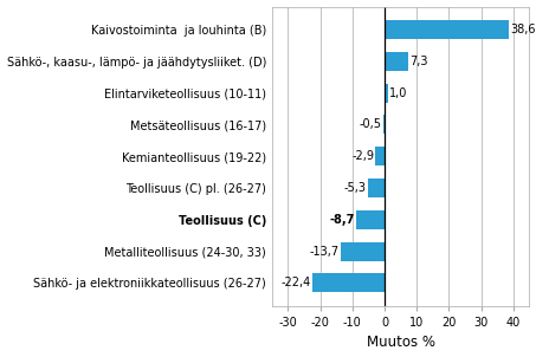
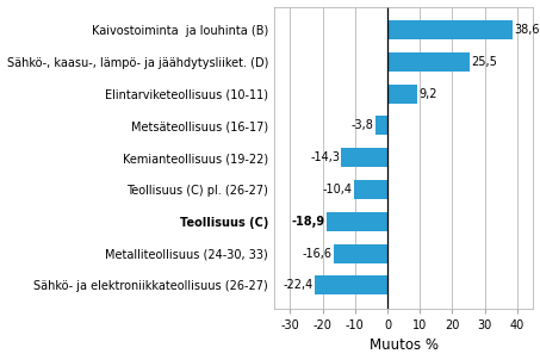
Sähkö-, kaasu-, lämpö- ja jäähdytysliiket. (D): 7,3 -> 25,5
Elintarviketeollisuus (10-11): 1,0 -> 9,2
Metsäteollisuus (16-17): -0,5 -> -3,8
Kemianteollisuus (19-22): -2,9 -> -14,3
Teollisuus (C) pl. (26-27): -5,3 -> -10,4
Teollisuus (C): -8,7 -> -18,9
Metalliteollisuus (24-30, 33): -13,7 -> -16,6
